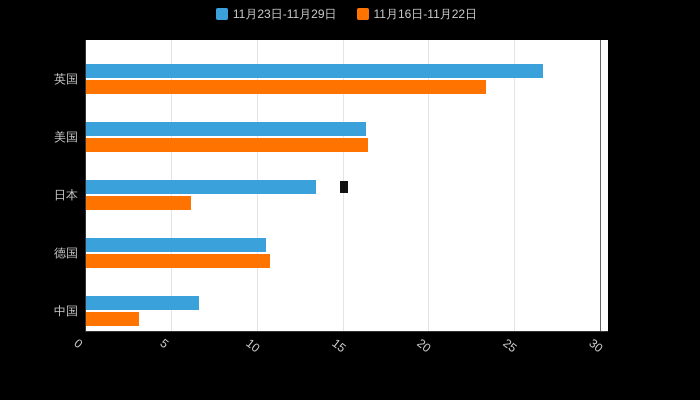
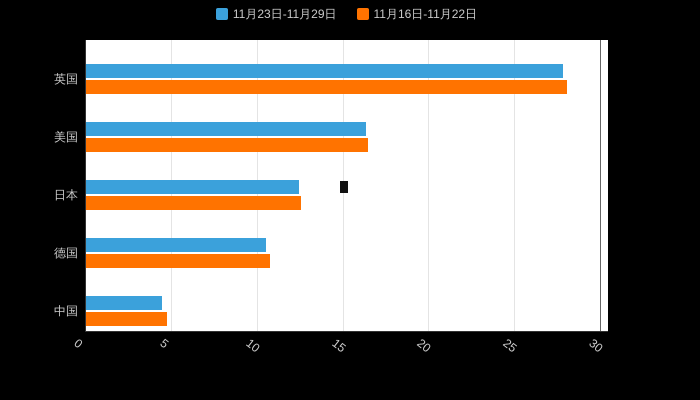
11月23日-11月29日/英国: 26.6 -> 27.8
11月16日-11月22日/英国: 23.3 -> 28.0
11月23日-11月29日/日本: 13.4 -> 12.4
11月16日-11月22日/日本: 6.1 -> 12.5
11月23日-11月29日/中国: 6.6 -> 4.4
11月16日-11月22日/中国: 3.1 -> 4.7
